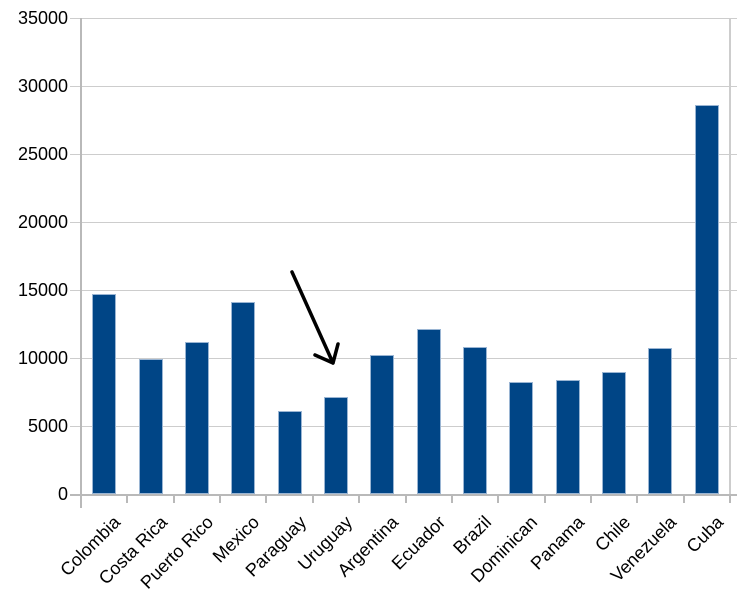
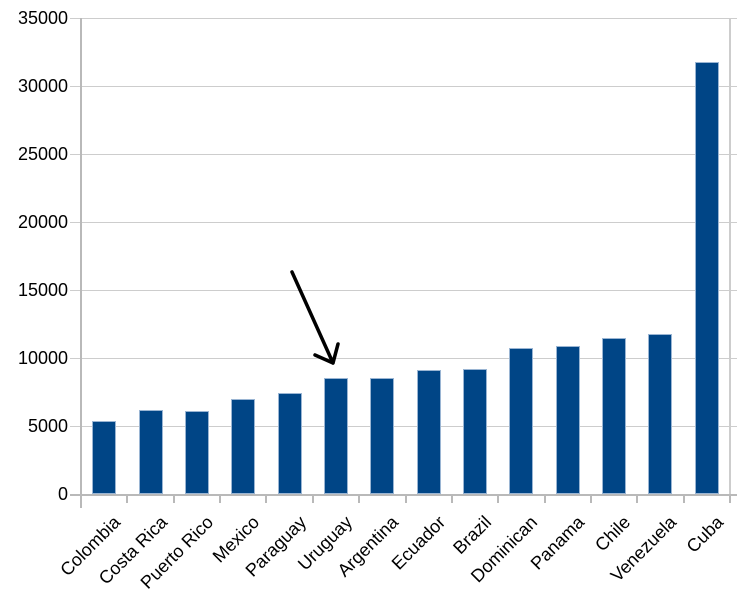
Colombia: 14700 -> 5400
Costa Rica: 9900 -> 6200
Puerto Rico: 11200 -> 6100
Mexico: 14100 -> 7000
Paraguay: 6100 -> 7400
Uruguay: 7100 -> 8500
Argentina: 10200 -> 8600
Ecuador: 12100 -> 9100
Brazil: 10800 -> 9200
Dominican: 8200 -> 10700
Panama: 8400 -> 10900
Chile: 9000 -> 11500
Venezuela: 10700 -> 11800
Cuba: 28600 -> 31800
